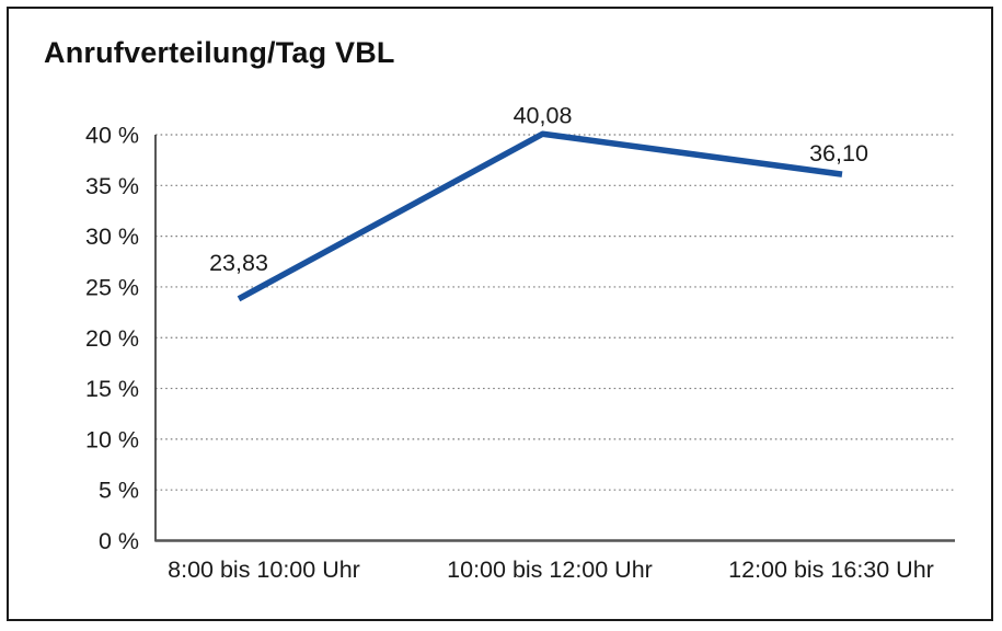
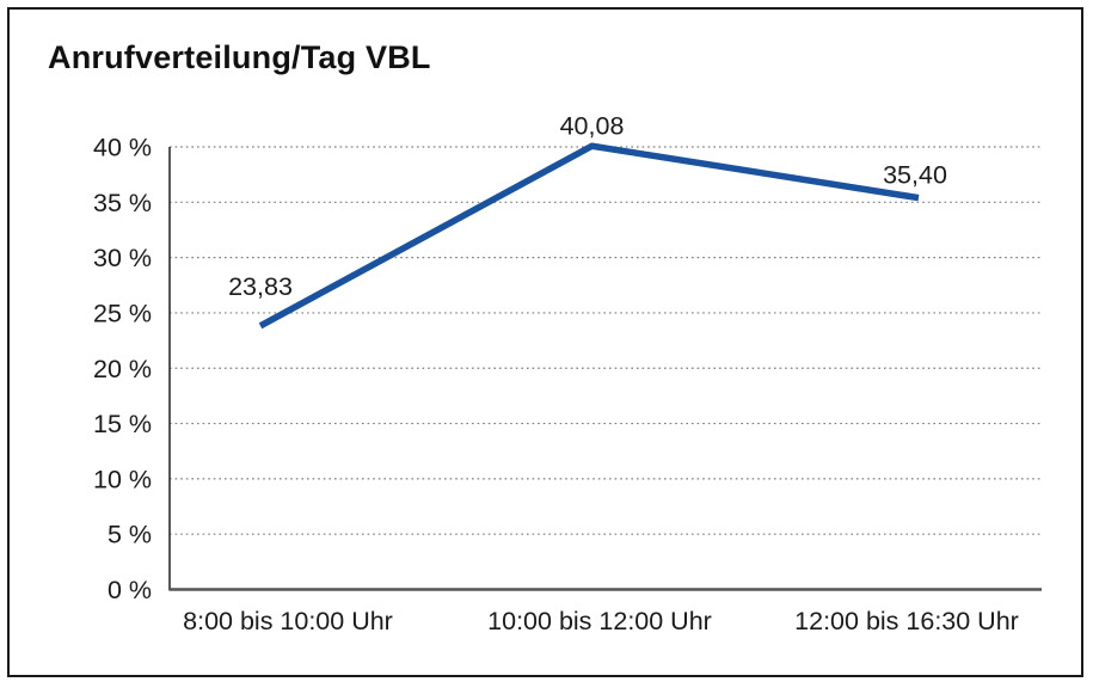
12:00 bis 16:30 Uhr: 36,10 -> 35,40
